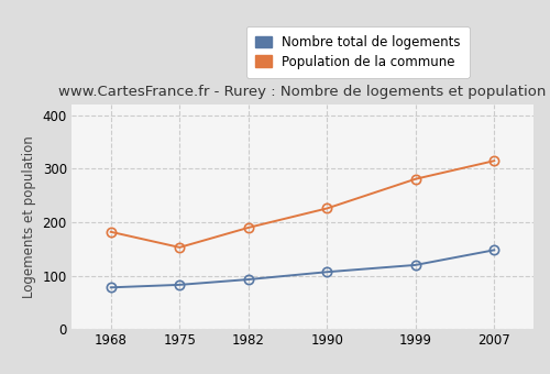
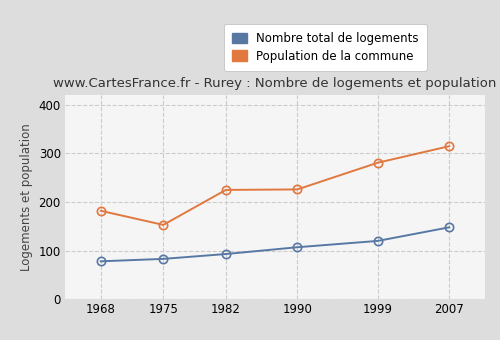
Population de la commune/1982: 190 -> 225
